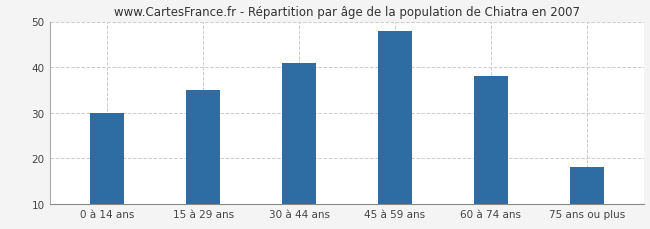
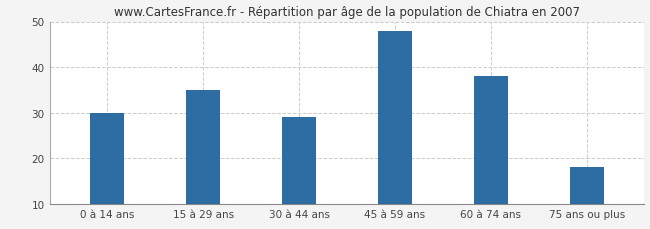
30 à 44 ans: 41 -> 29
